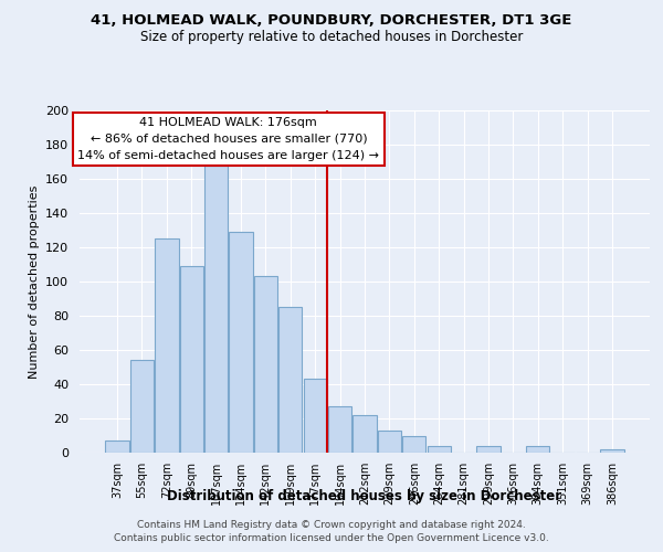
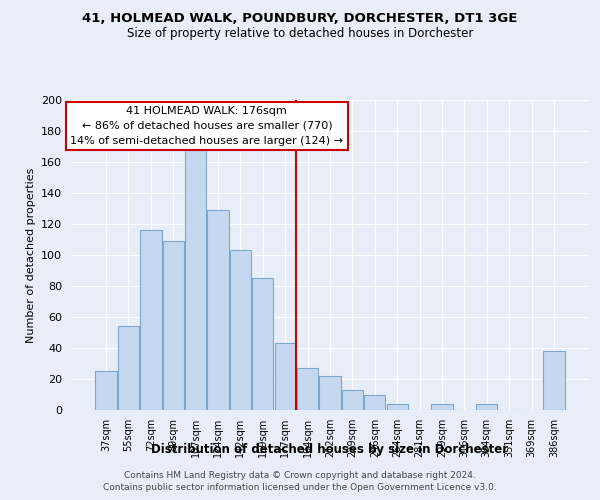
37sqm: 7 -> 25
72sqm: 125 -> 116
386sqm: 2 -> 38
